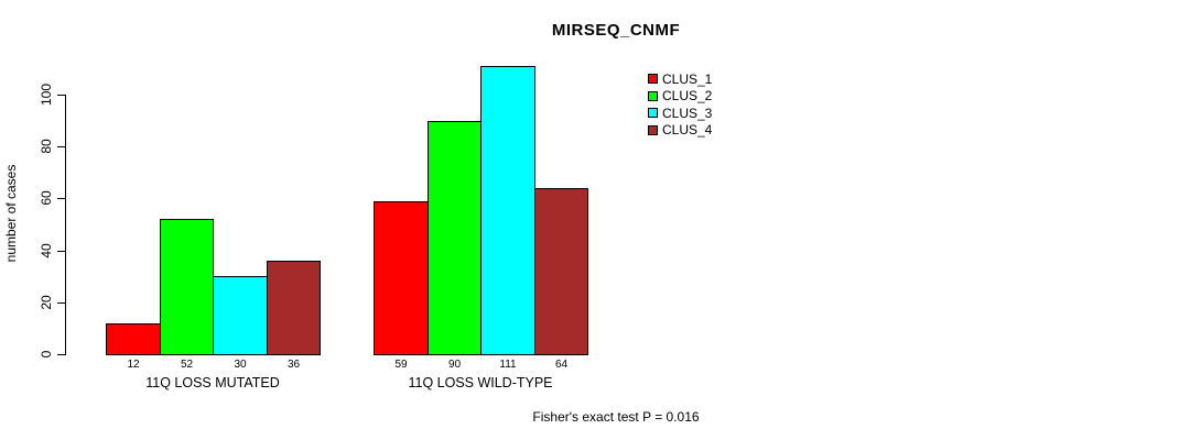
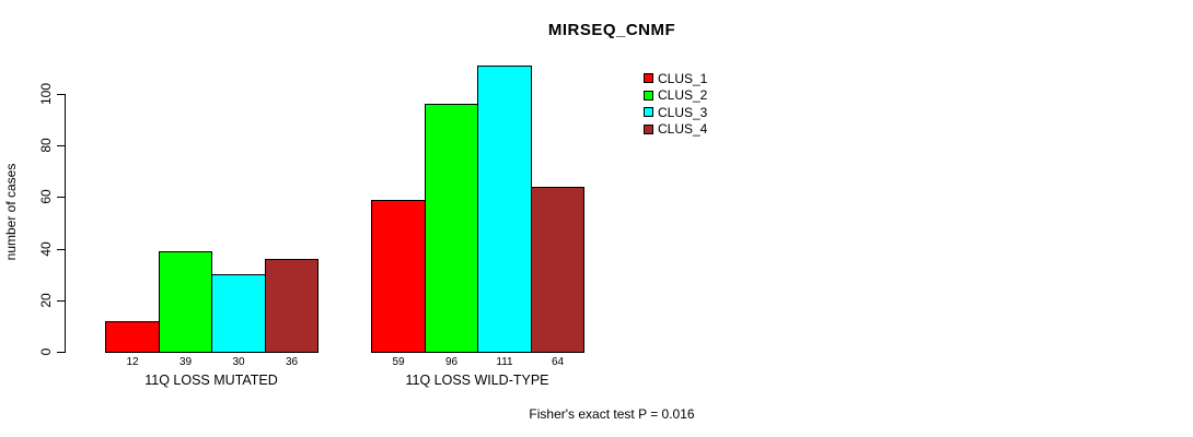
CLUS_2/11Q LOSS MUTATED: 52 -> 39
CLUS_2/11Q LOSS WILD-TYPE: 90 -> 96
